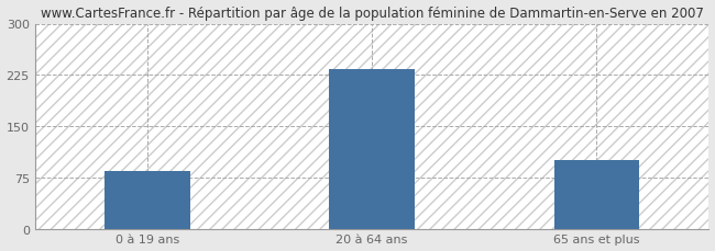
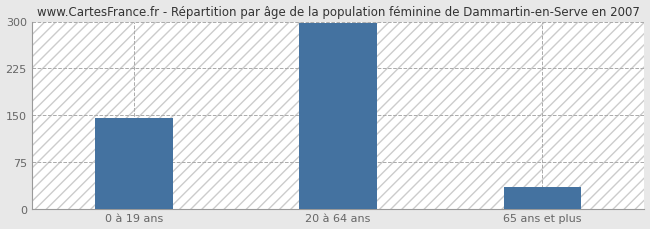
0 à 19 ans: 84 -> 145
20 à 64 ans: 234 -> 297
65 ans et plus: 100 -> 35
